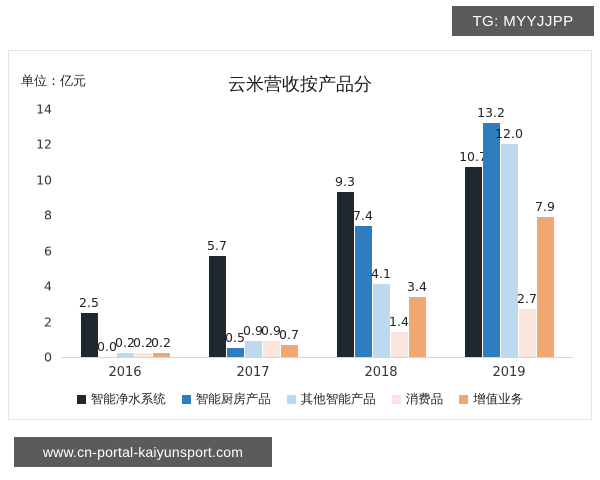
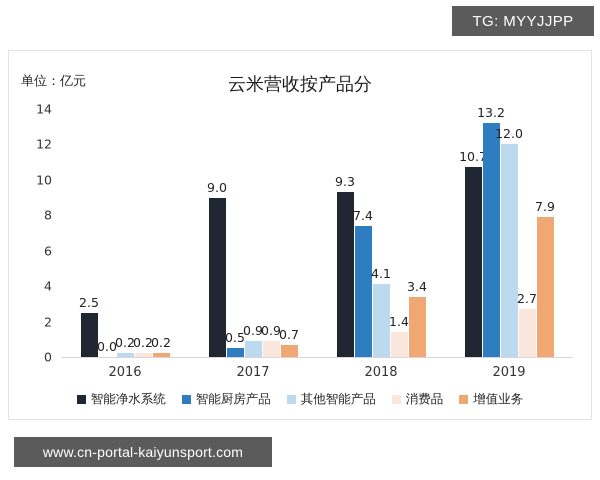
智能净水系统/2017: 5.7 -> 9.0
